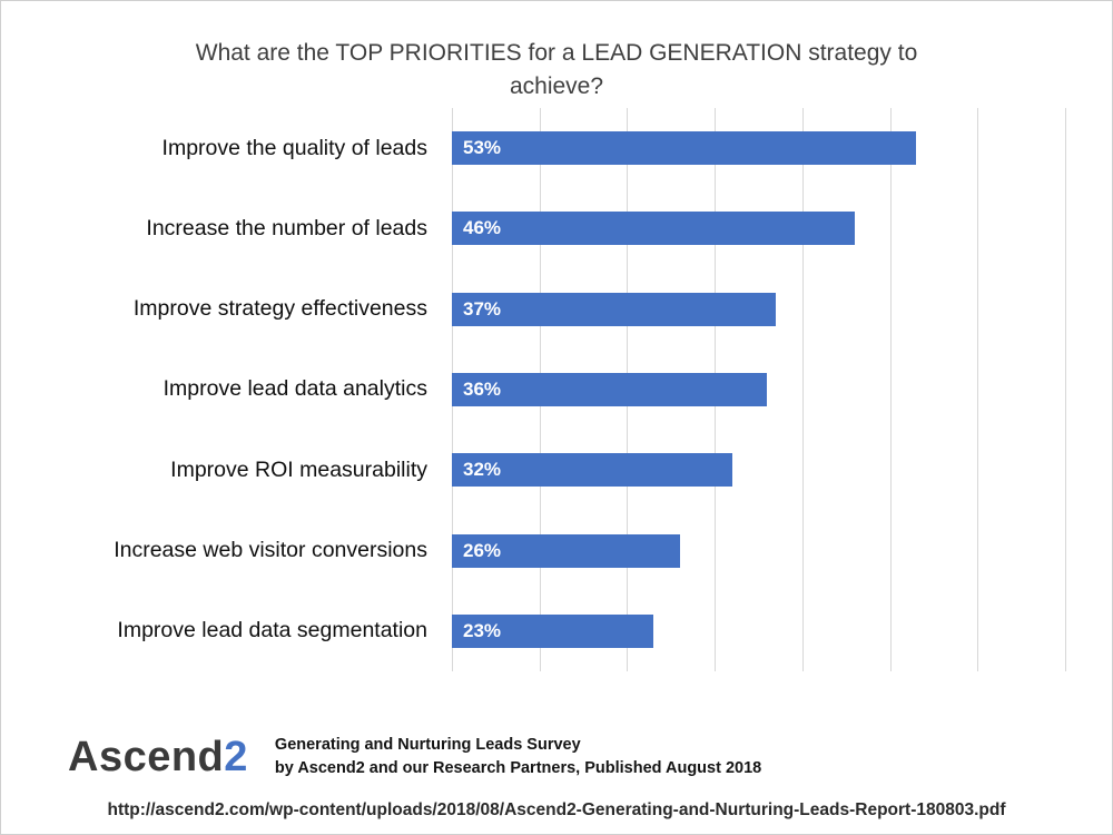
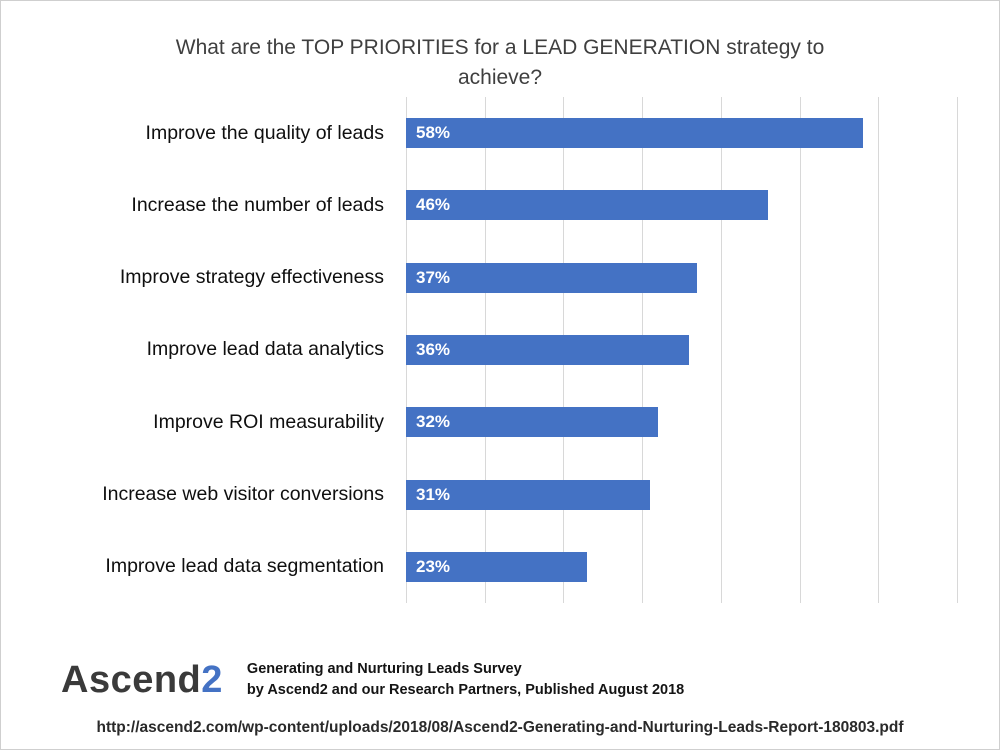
Improve the quality of leads: 53% -> 58%
Increase web visitor conversions: 26% -> 31%
